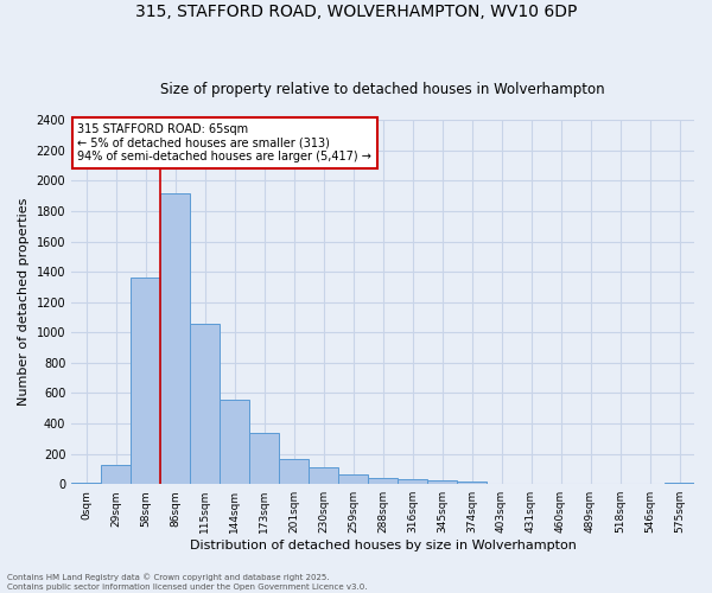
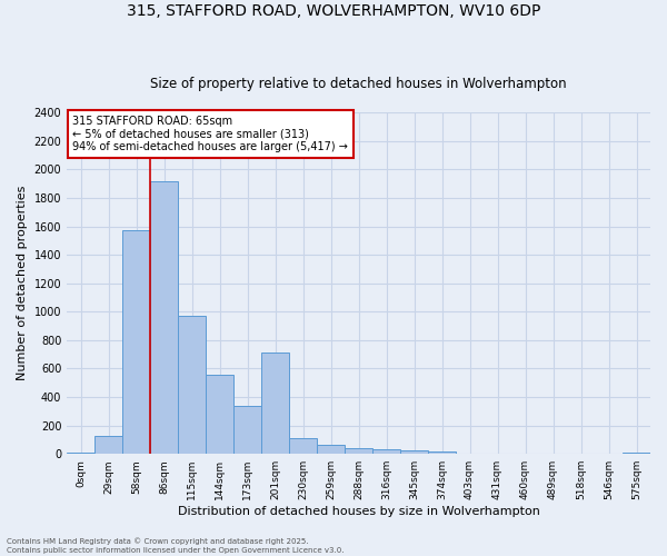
58sqm: 1360 -> 1570
115sqm: 1060 -> 970
201sqm: 160 -> 710
